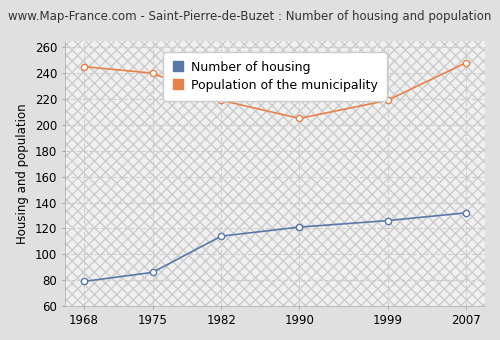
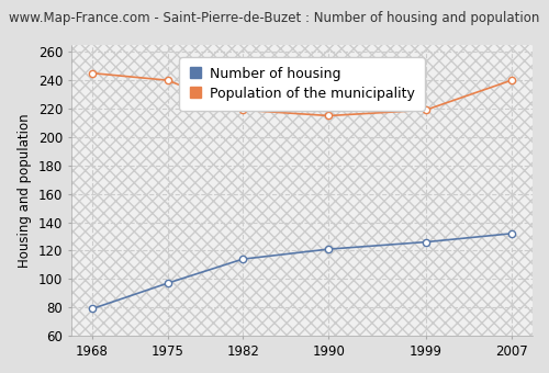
Number of housing/1975: 86 -> 97
Population of the municipality/1990: 205 -> 215
Population of the municipality/2007: 248 -> 240
